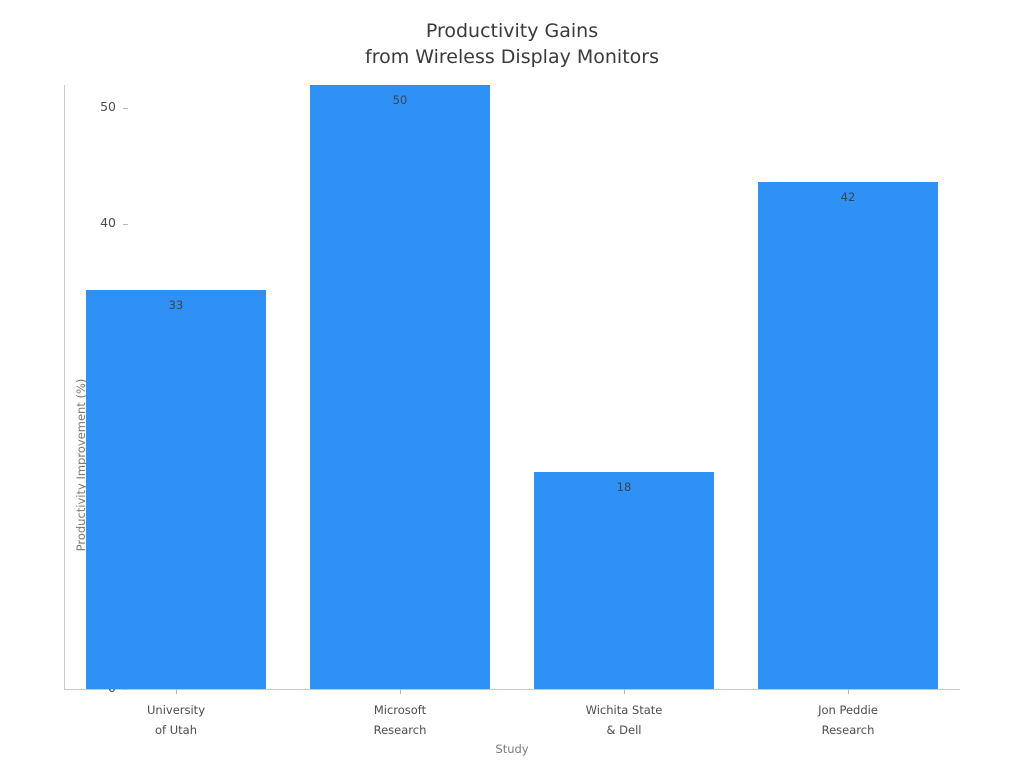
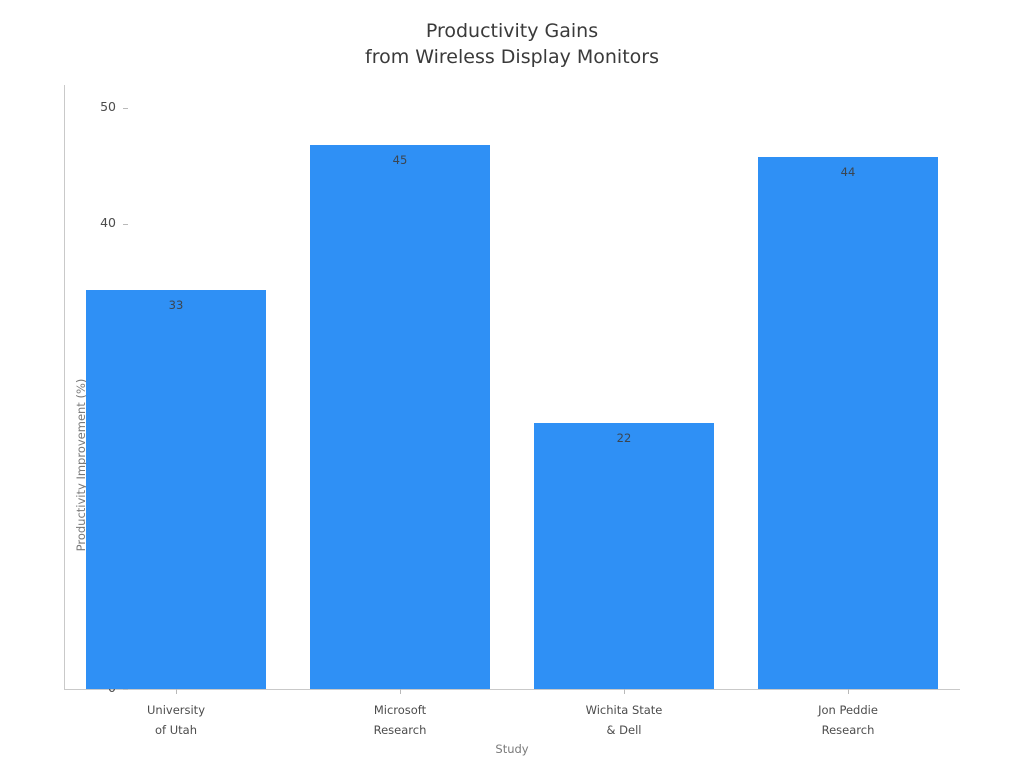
Microsoft Research: 50 -> 45
Wichita State & Dell: 18 -> 22
Jon Peddie Research: 42 -> 44
